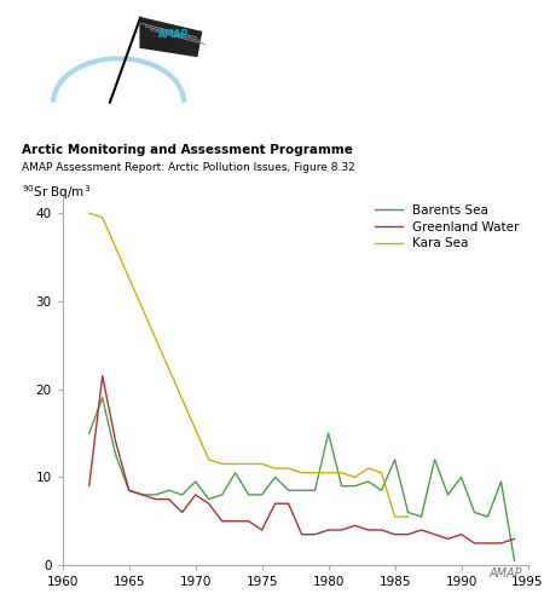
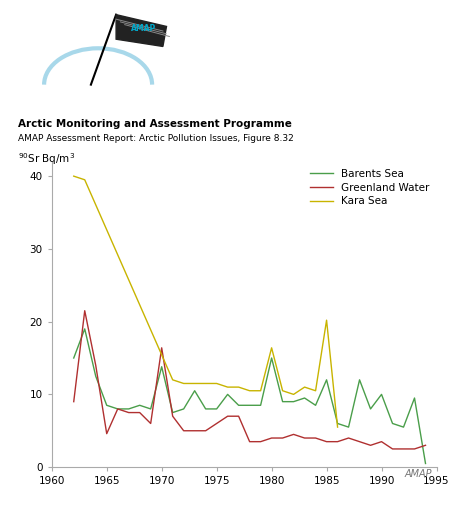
Greenland Water/1965: 8.5 -> 4.6
Barents Sea/1970: 9.5 -> 13.8
Greenland Water/1970: 8.0 -> 16.4
Greenland Water/1975: 4.0 -> 6.0
Kara Sea/1980: 10.5 -> 16.4
Kara Sea/1985: 5.5 -> 20.2
